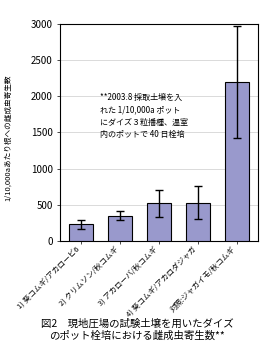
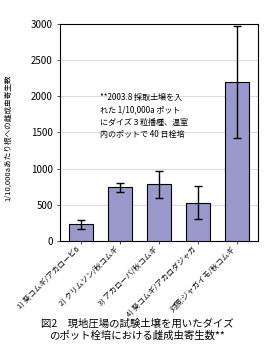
2) クリムソン/秋コムギ: 350 -> 740
3) アカローバ/秋コムギ: 520 -> 780
